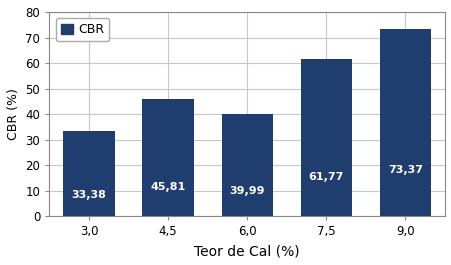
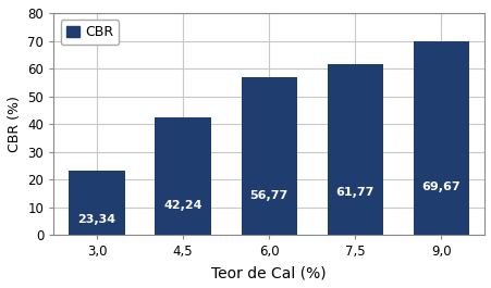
3,0: 33,38 -> 23,34
4,5: 45,81 -> 42,24
6,0: 39,99 -> 56,77
9,0: 73,37 -> 69,67
